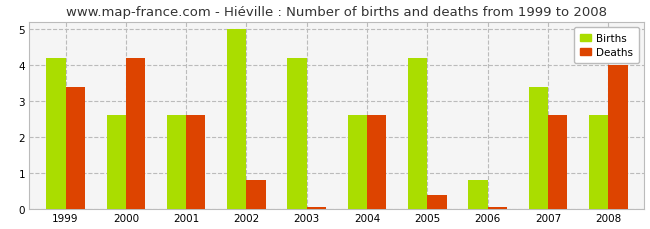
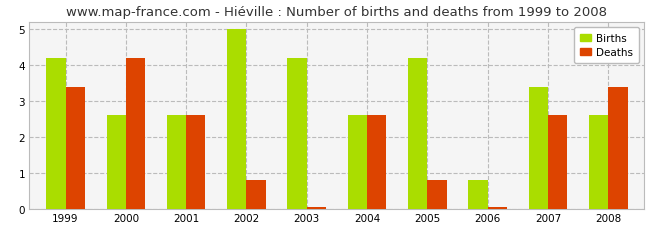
Deaths/2005: 0.40 -> 0.80
Deaths/2008: 4.00 -> 3.40
